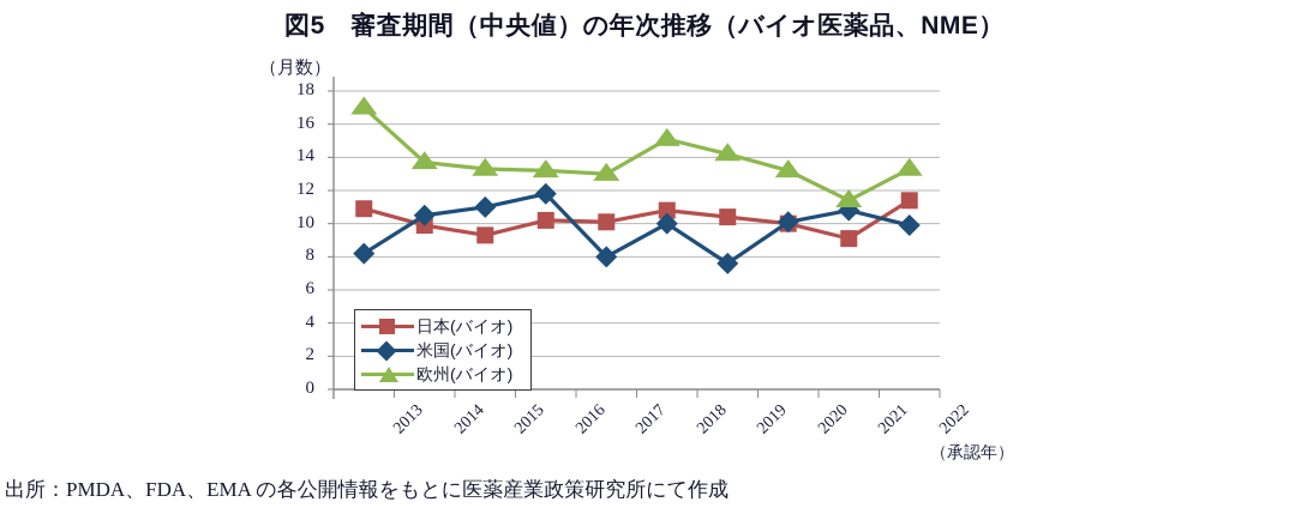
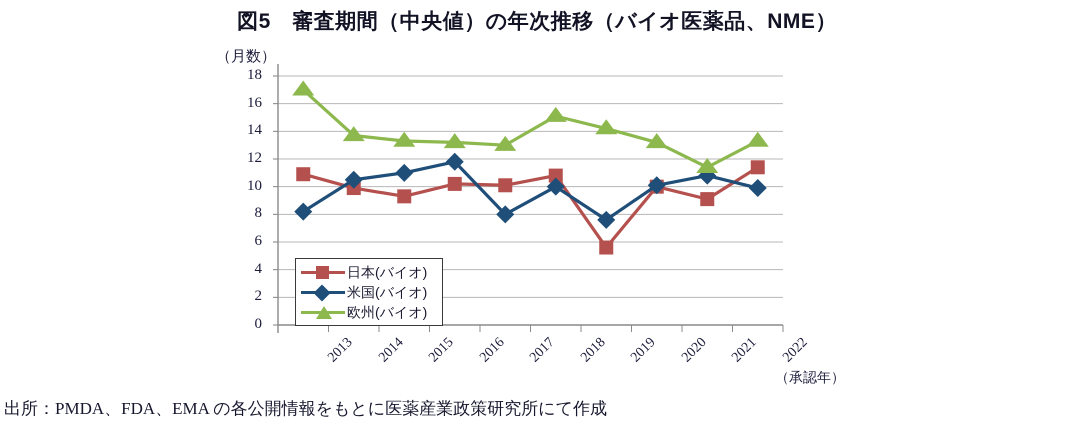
日本(バイオ)/2019: 10.4 -> 5.6
